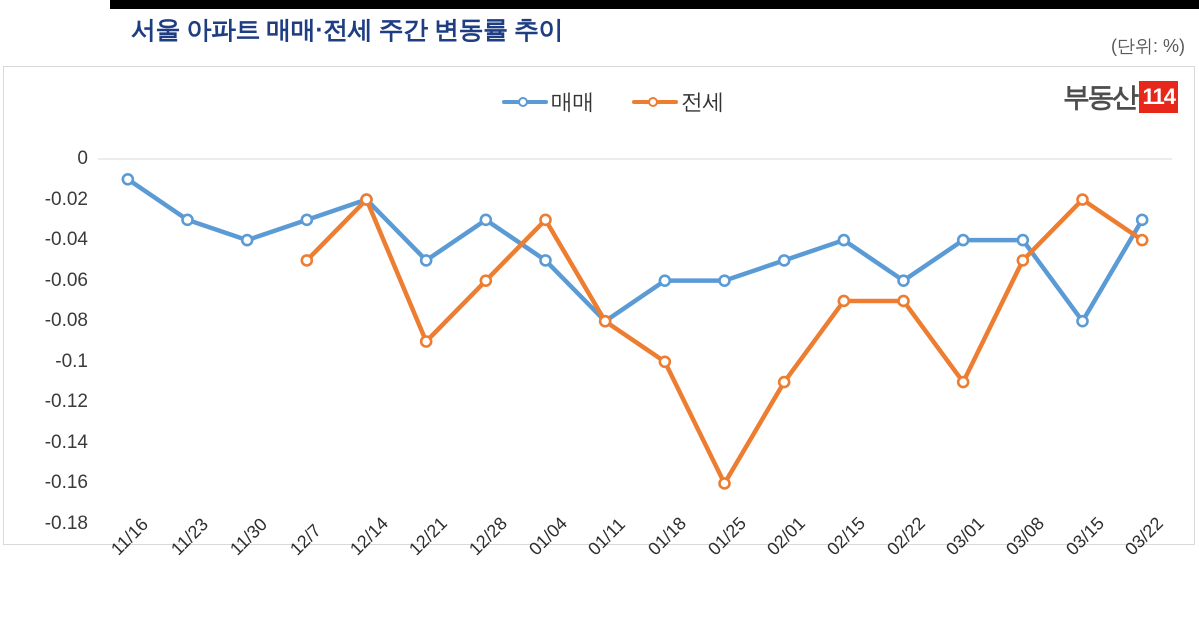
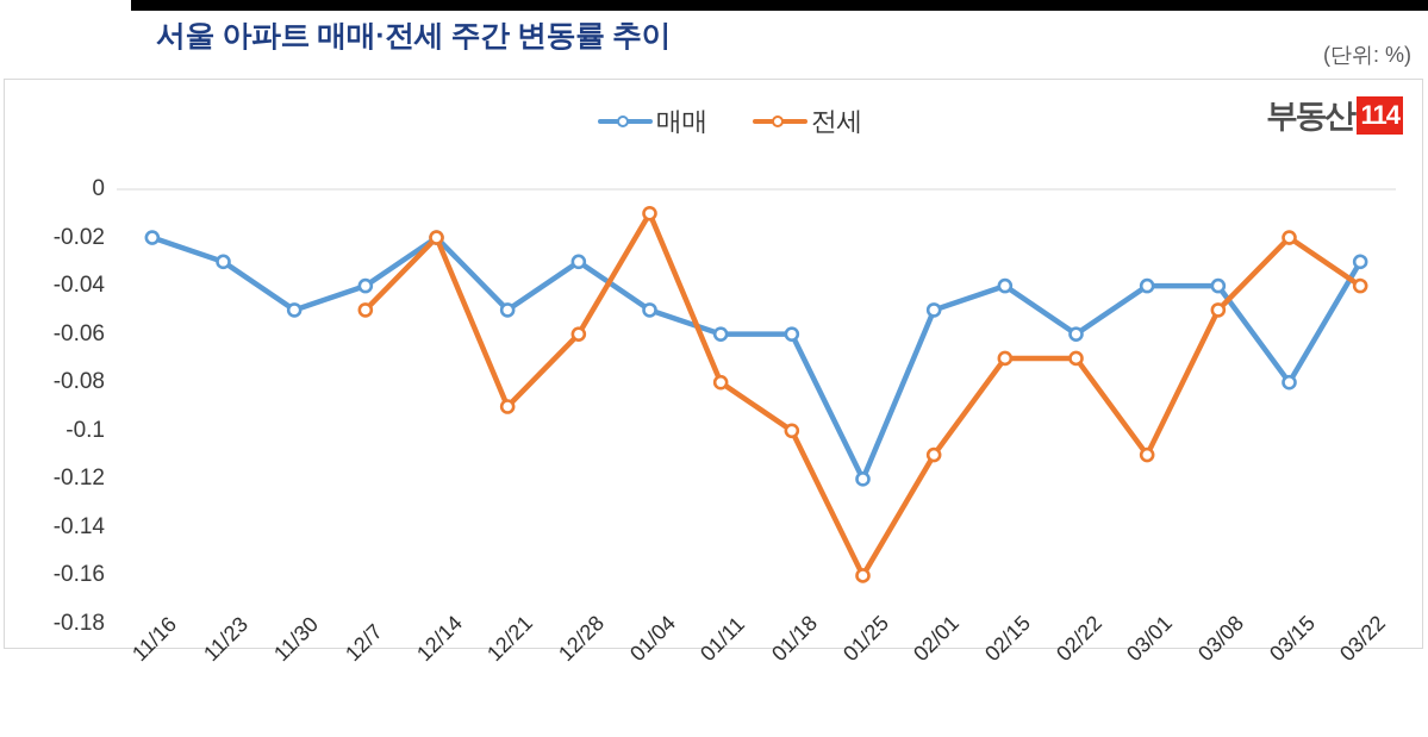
매매/11/16: -0.01 -> -0.02
매매/11/30: -0.04 -> -0.05
매매/12/7: -0.03 -> -0.04
전세/01/04: -0.03 -> -0.01
매매/01/11: -0.08 -> -0.06
매매/01/25: -0.06 -> -0.12
